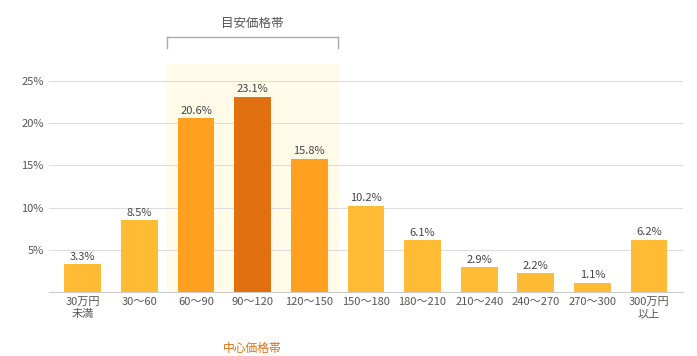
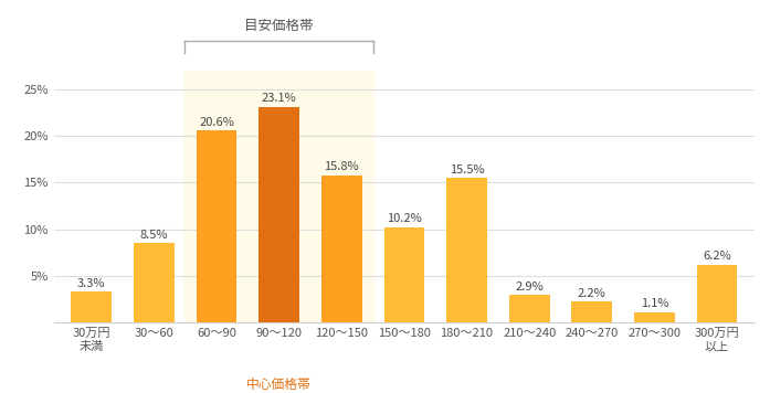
180～210: 6.1% -> 15.5%
